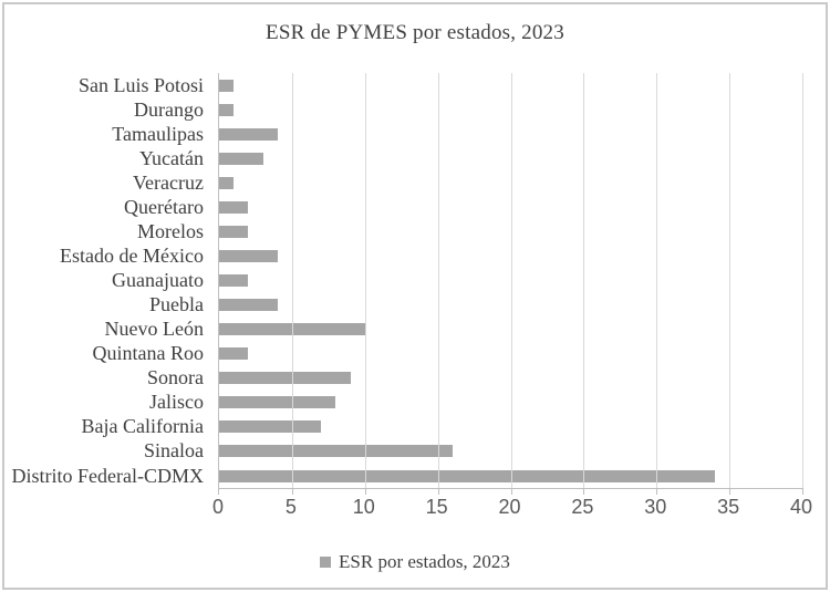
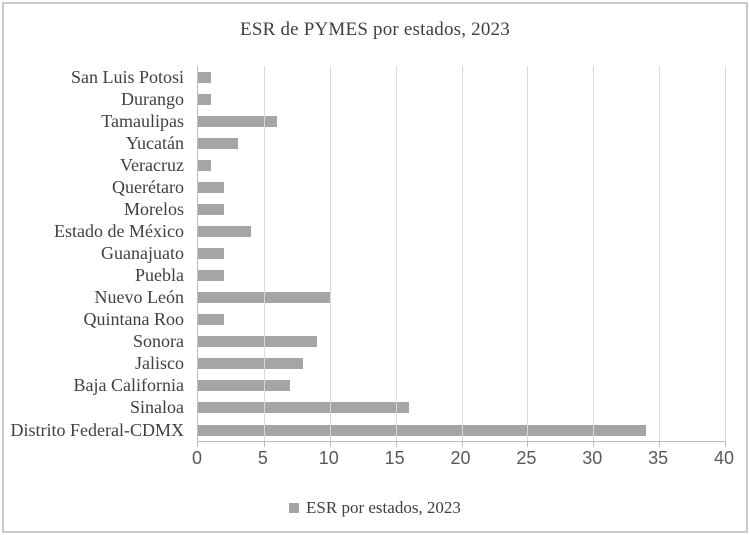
Tamaulipas: 4 -> 6
Puebla: 4 -> 2
